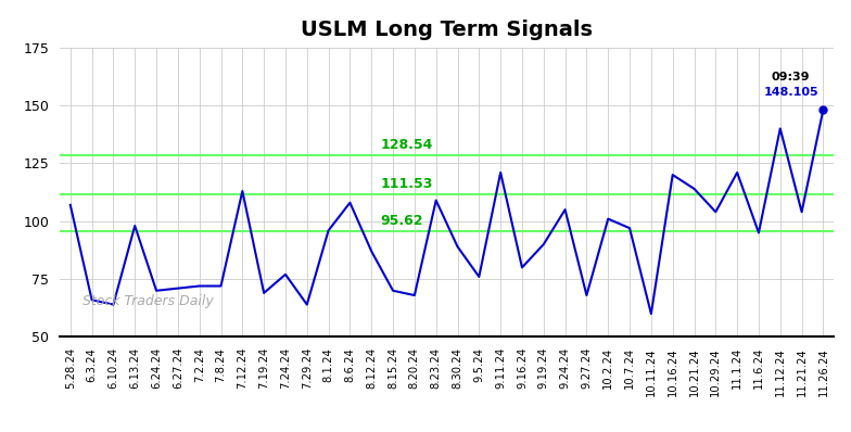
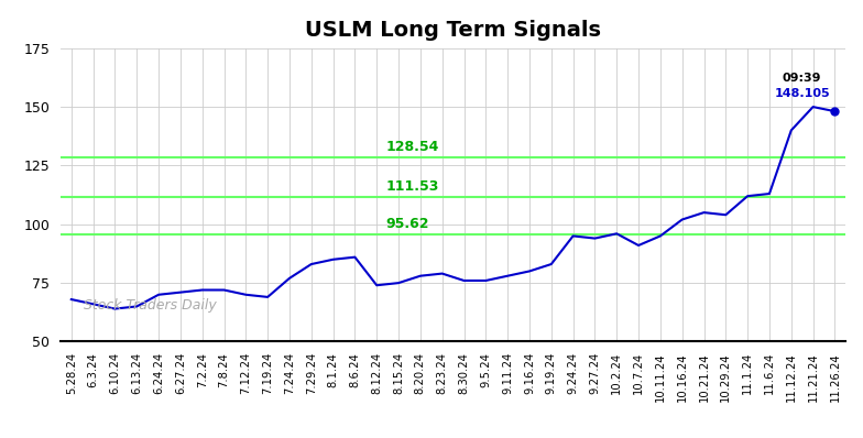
5.28.24: 107.0 -> 68.0
6.13.24: 98.0 -> 65.0
7.12.24: 113.0 -> 70.0
7.29.24: 64.0 -> 83.0
8.1.24: 96.0 -> 85.0
8.6.24: 108.0 -> 86.0
8.12.24: 87.0 -> 74.0
8.15.24: 70.0 -> 75.0
8.20.24: 68.0 -> 78.0
8.23.24: 109.0 -> 79.0
8.30.24: 89.0 -> 76.0
9.11.24: 121.0 -> 78.0
9.19.24: 90.0 -> 83.0
9.24.24: 105.0 -> 95.0
9.27.24: 68.0 -> 94.0
10.2.24: 101.0 -> 96.0
10.7.24: 97.0 -> 91.0
10.11.24: 60.0 -> 95.0
10.16.24: 120.0 -> 102.0
10.21.24: 114.0 -> 105.0
11.1.24: 121.0 -> 112.0
11.6.24: 95.0 -> 113.0
11.21.24: 104.0 -> 150.0
